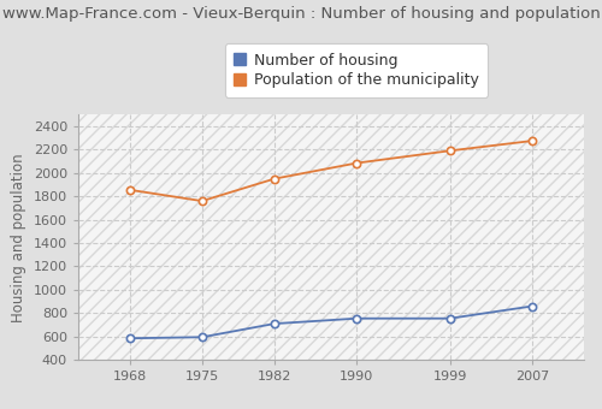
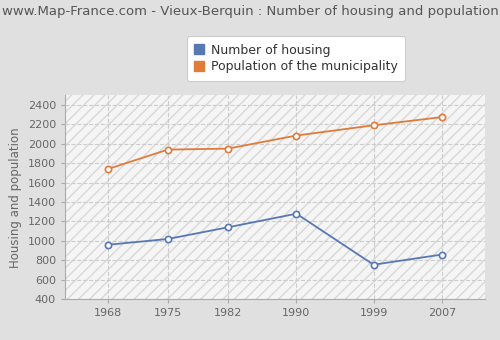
Number of housing/1968: 580 -> 960
Population of the municipality/1968: 1860 -> 1740
Number of housing/1975: 600 -> 1020
Population of the municipality/1975: 1760 -> 1940
Number of housing/1982: 710 -> 1140
Number of housing/1990: 760 -> 1280
